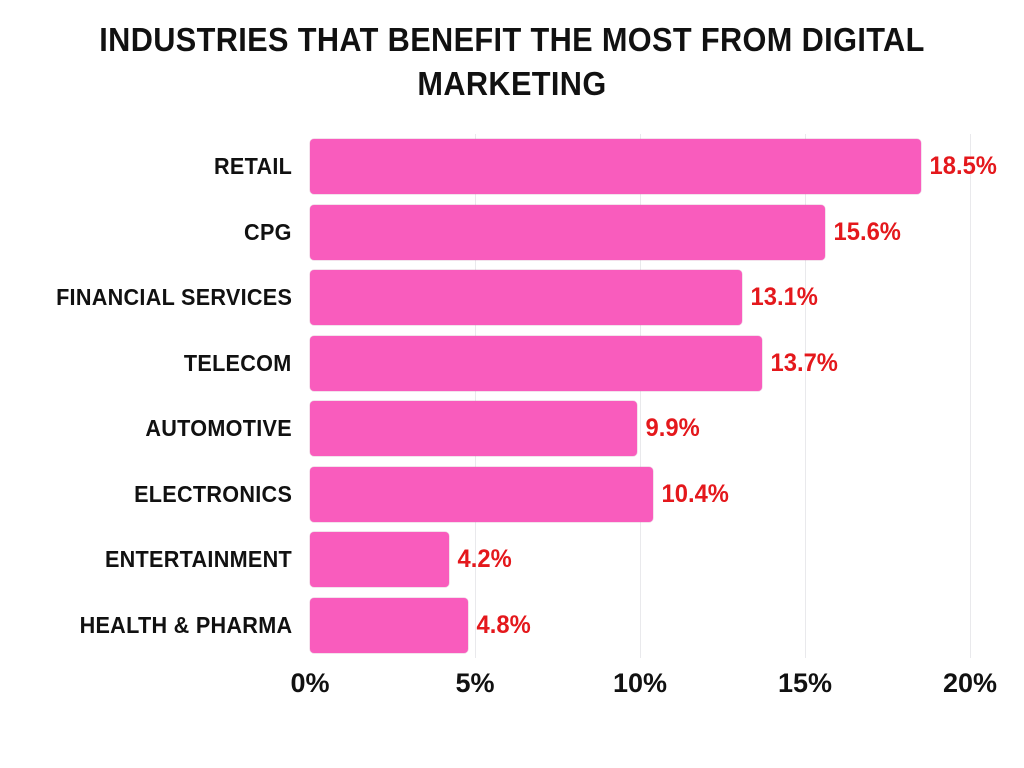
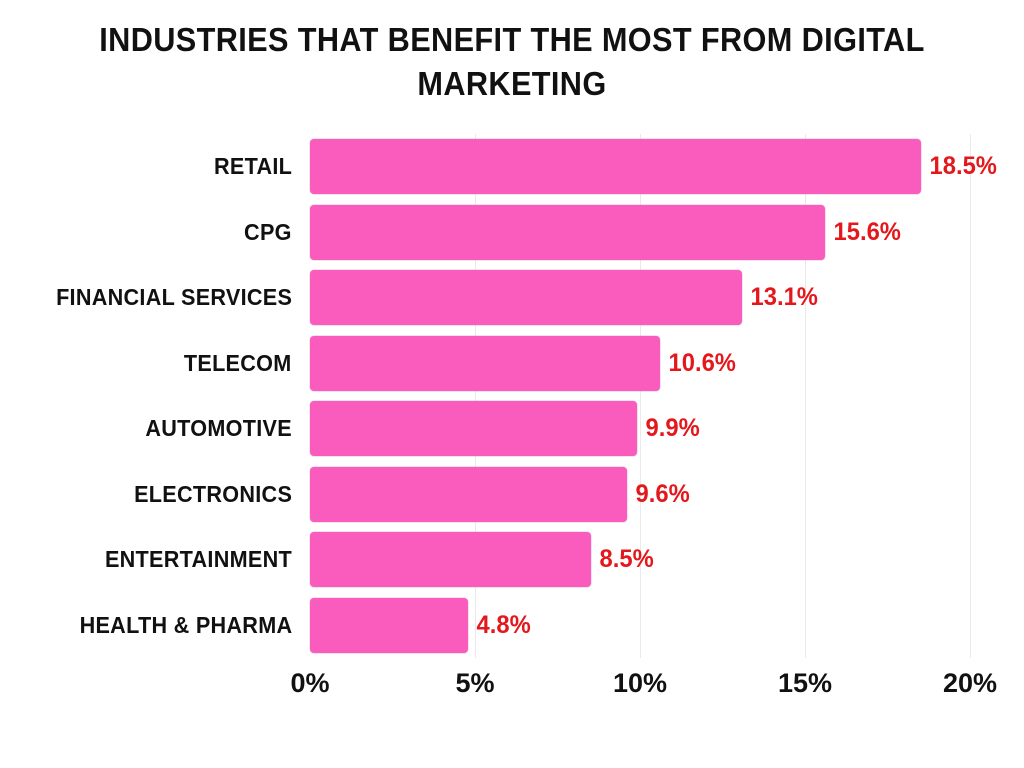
TELECOM: 13.7% -> 10.6%
ELECTRONICS: 10.4% -> 9.6%
ENTERTAINMENT: 4.2% -> 8.5%
